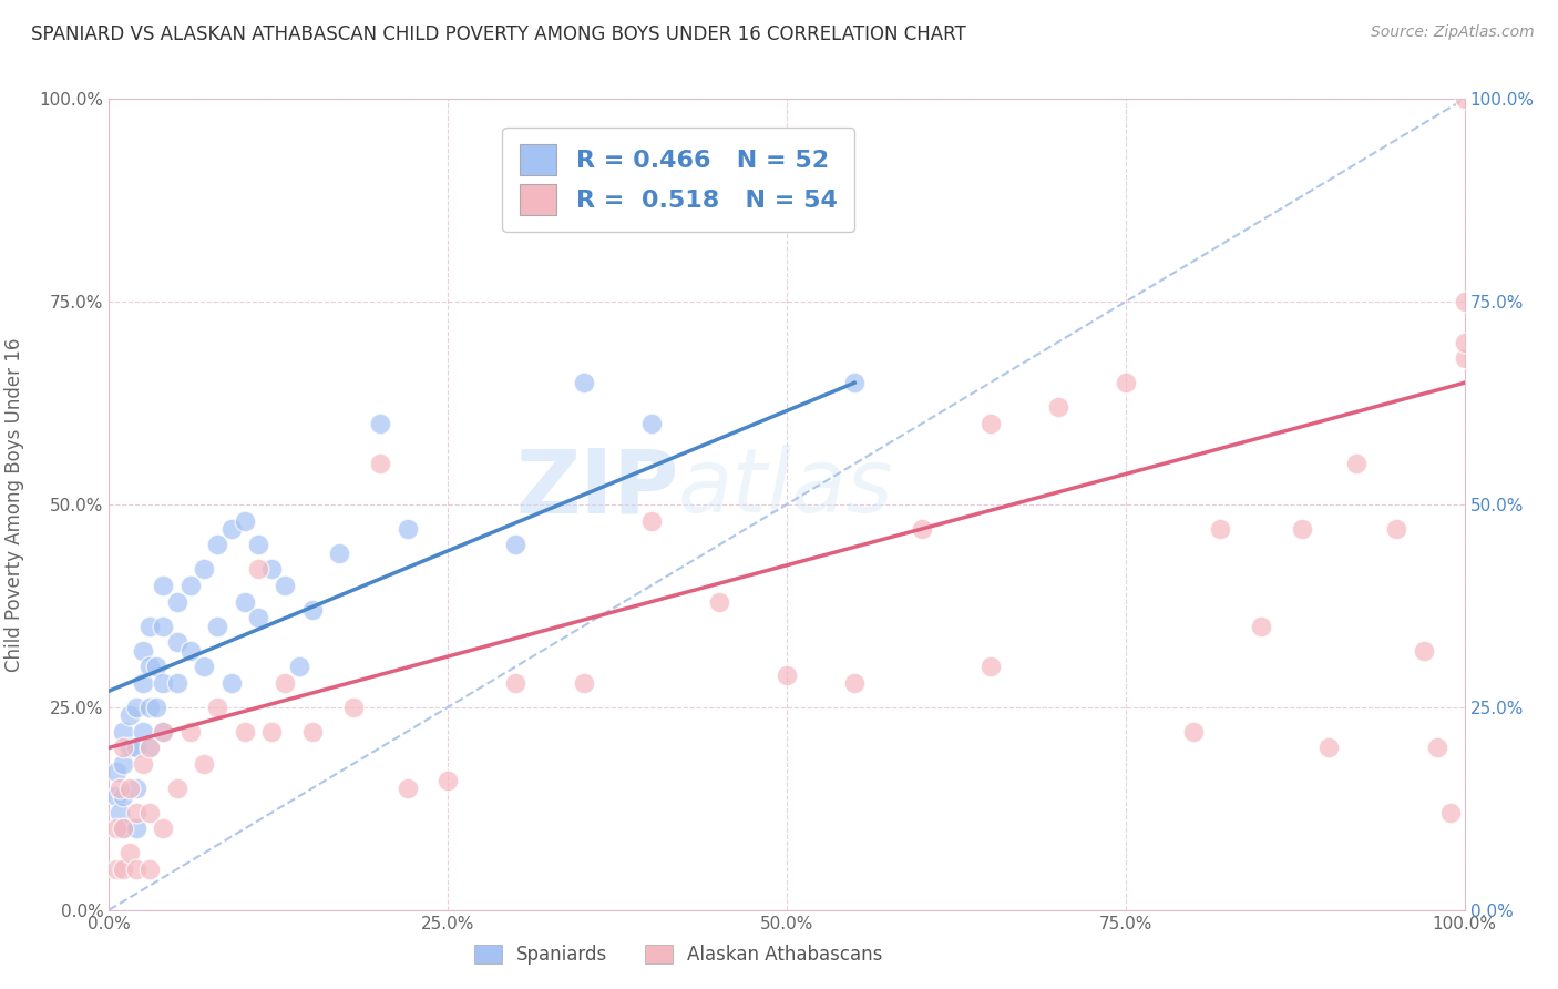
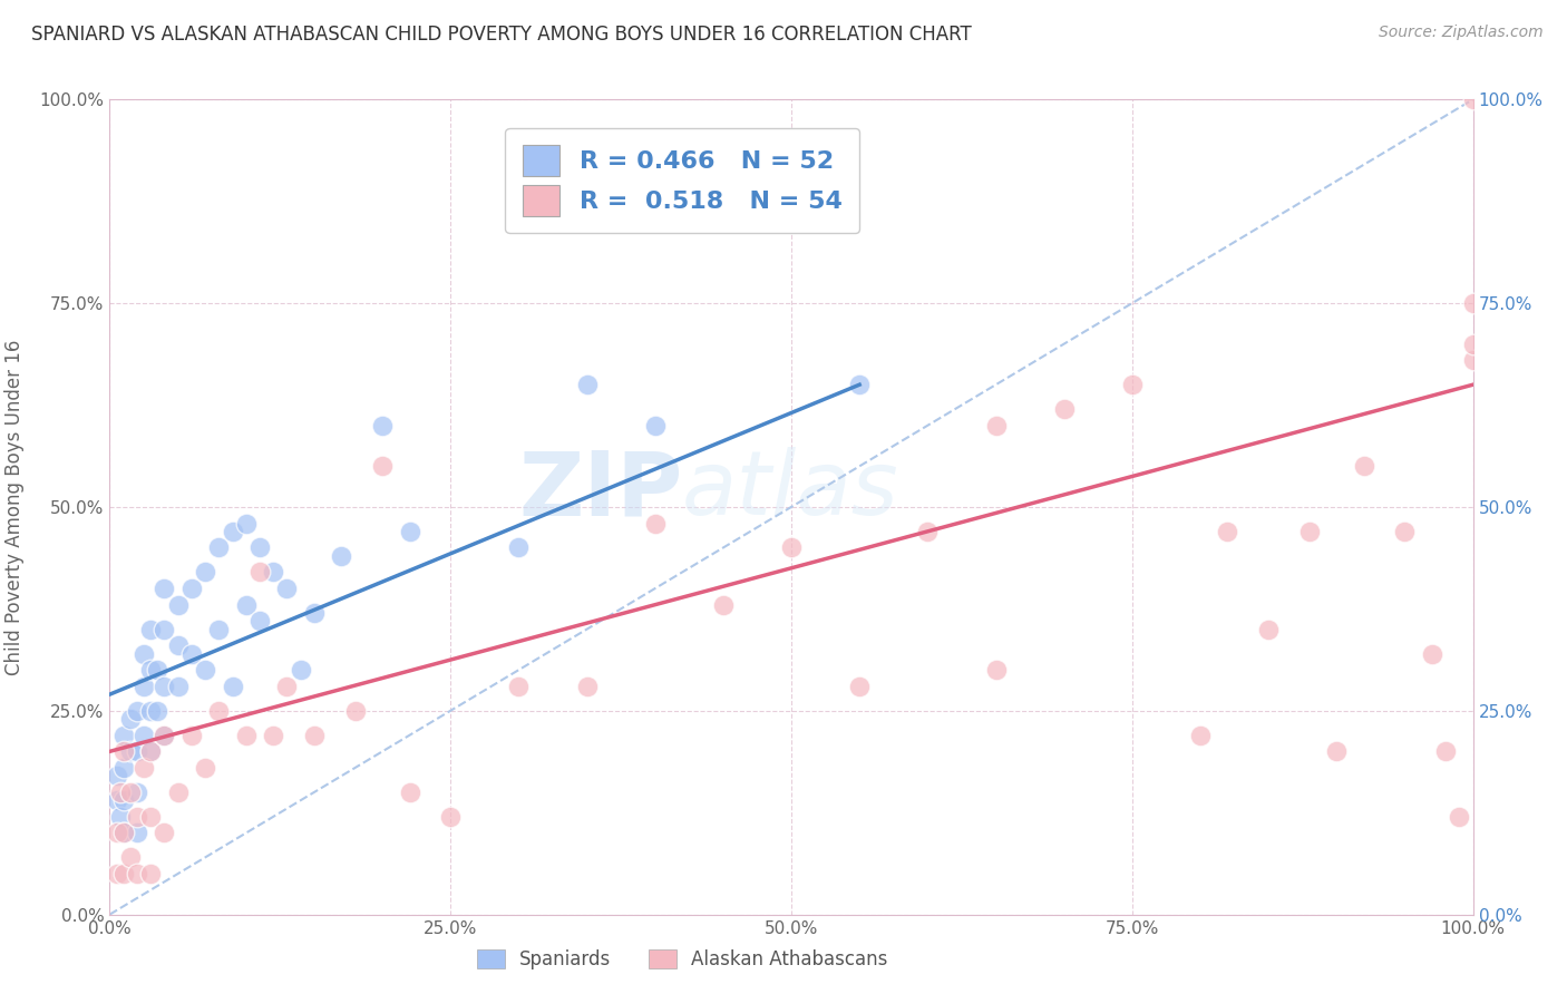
Alaskan Athabascans/25.0%: 16% -> 12%
Alaskan Athabascans/50.0%: 29% -> 45%
